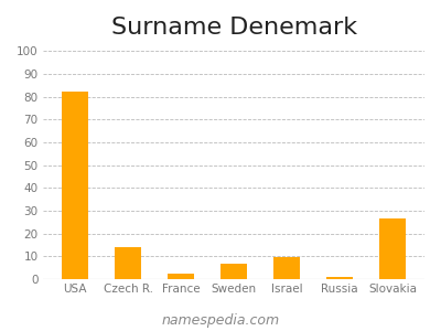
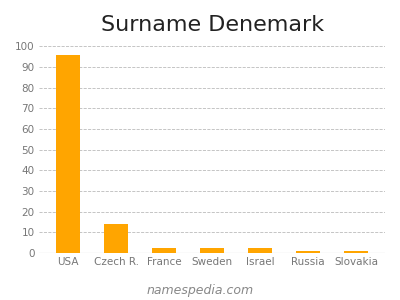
USA: 82.0 -> 96.0
Sweden: 6.5 -> 2.5
Israel: 9.5 -> 2.5
Slovakia: 26.5 -> 1.0
